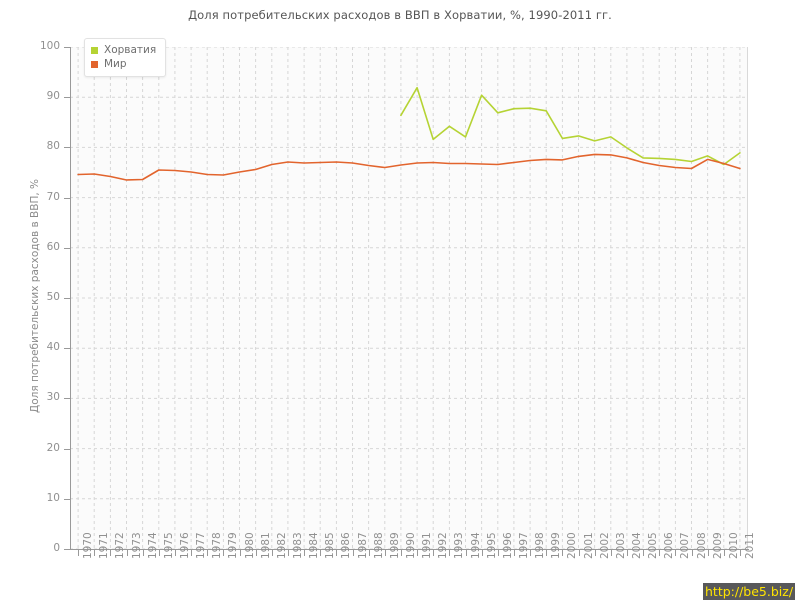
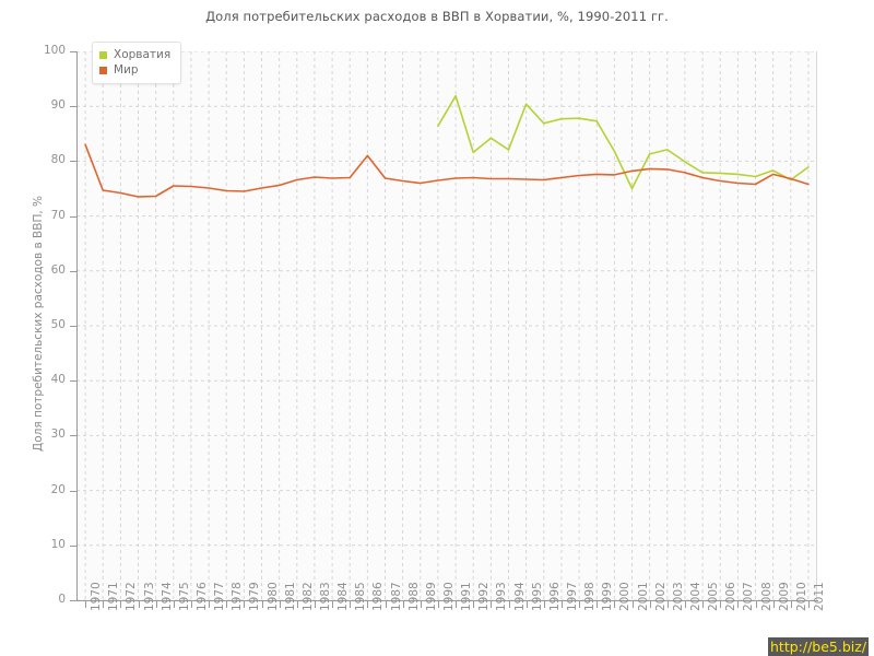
Мир/1970: 75 -> 83
Мир/1986: 77 -> 81
Хорватия/2001: 82 -> 75
